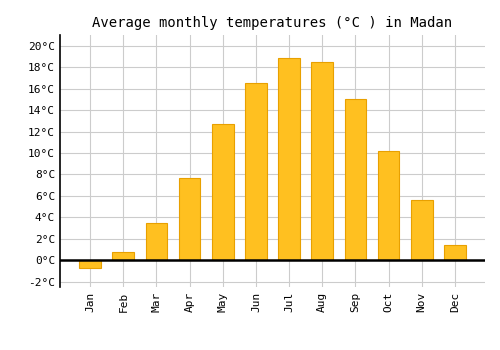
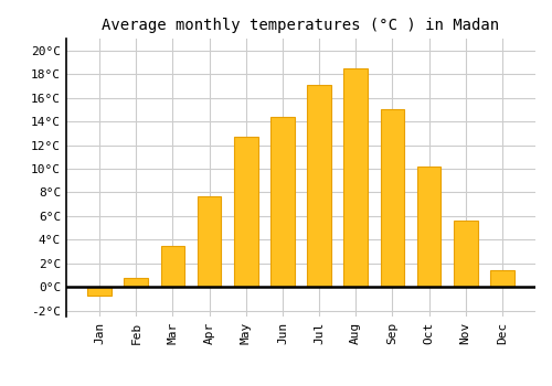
Jun: 16.5°C -> 14.4°C
Jul: 18.9°C -> 17.1°C
